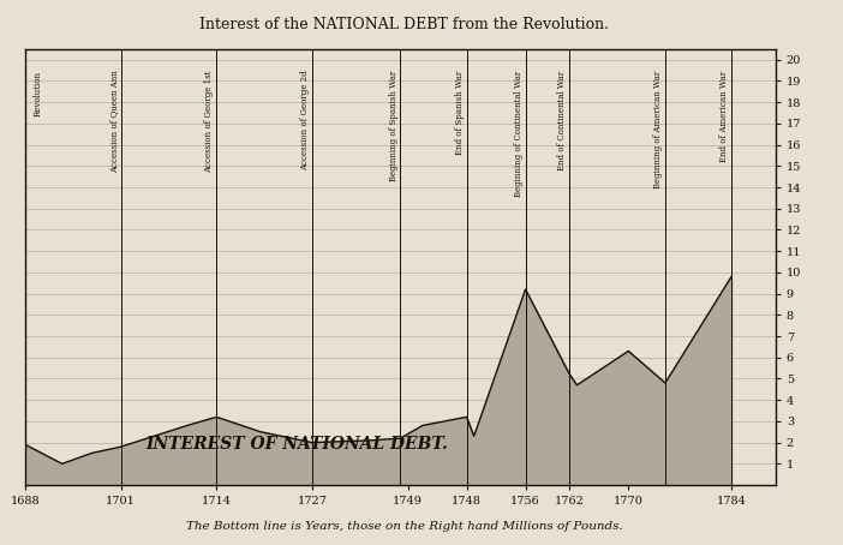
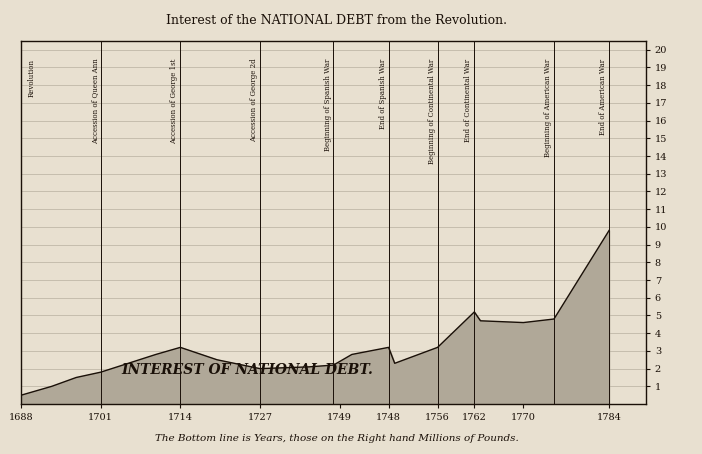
1688: 1.9 -> 0.5
1756: 9.2 -> 3.2
1770: 6.3 -> 4.6
